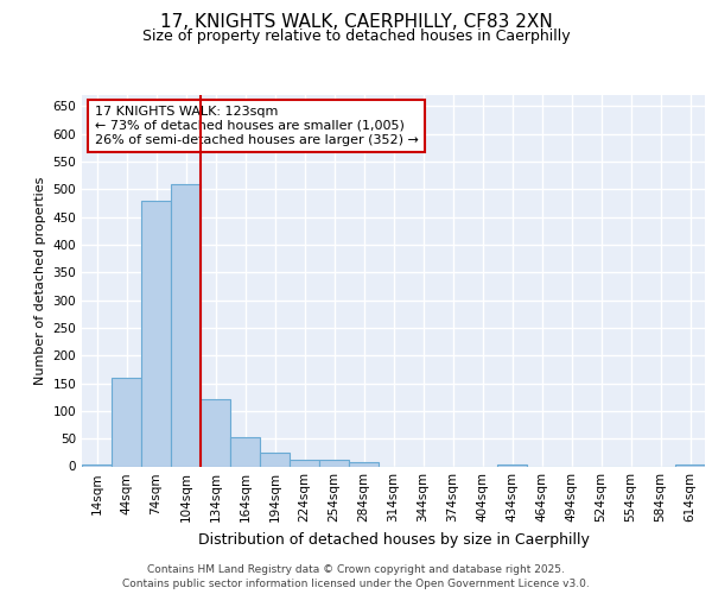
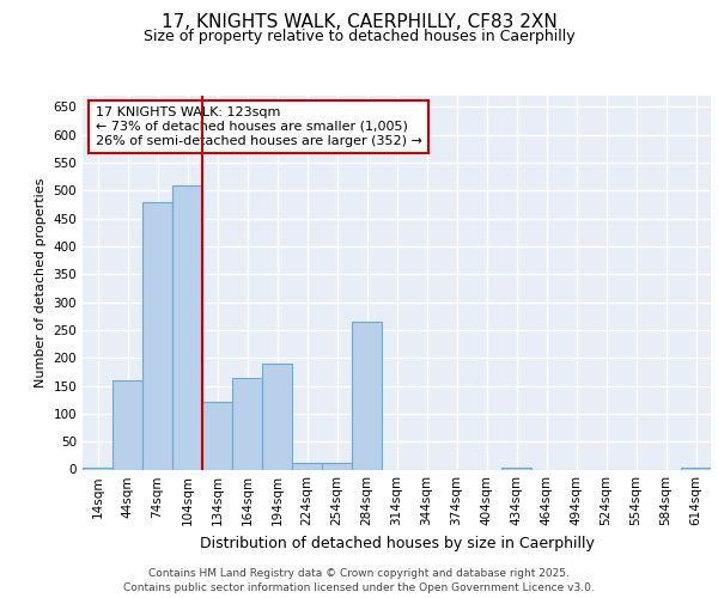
164sqm: 52 -> 165
194sqm: 24 -> 190
284sqm: 8 -> 265
